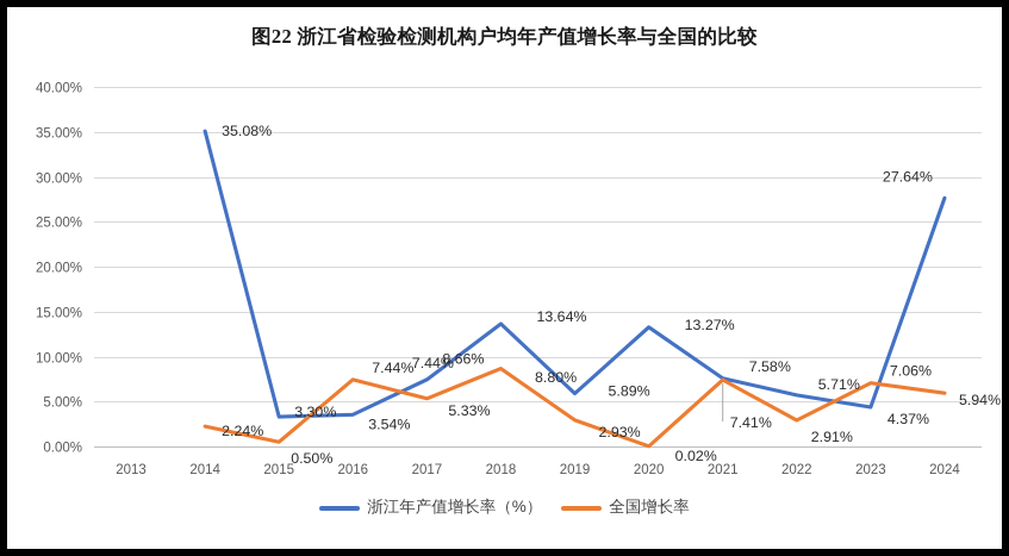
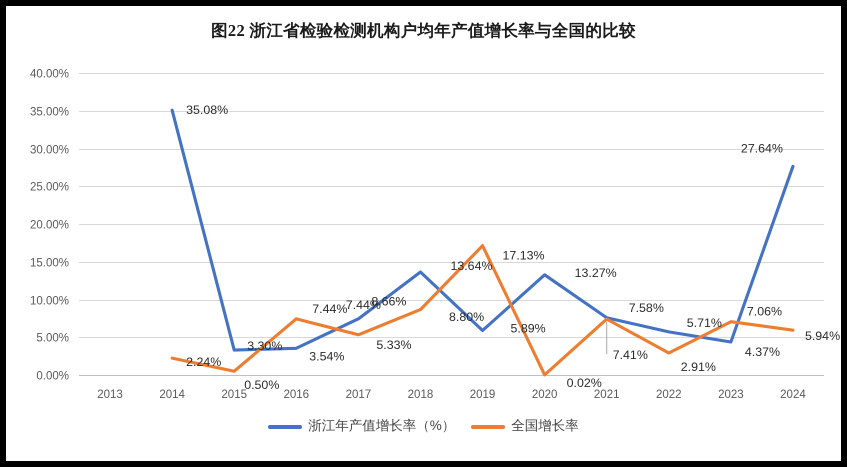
全国增长率/2019: 2.93% -> 17.13%
